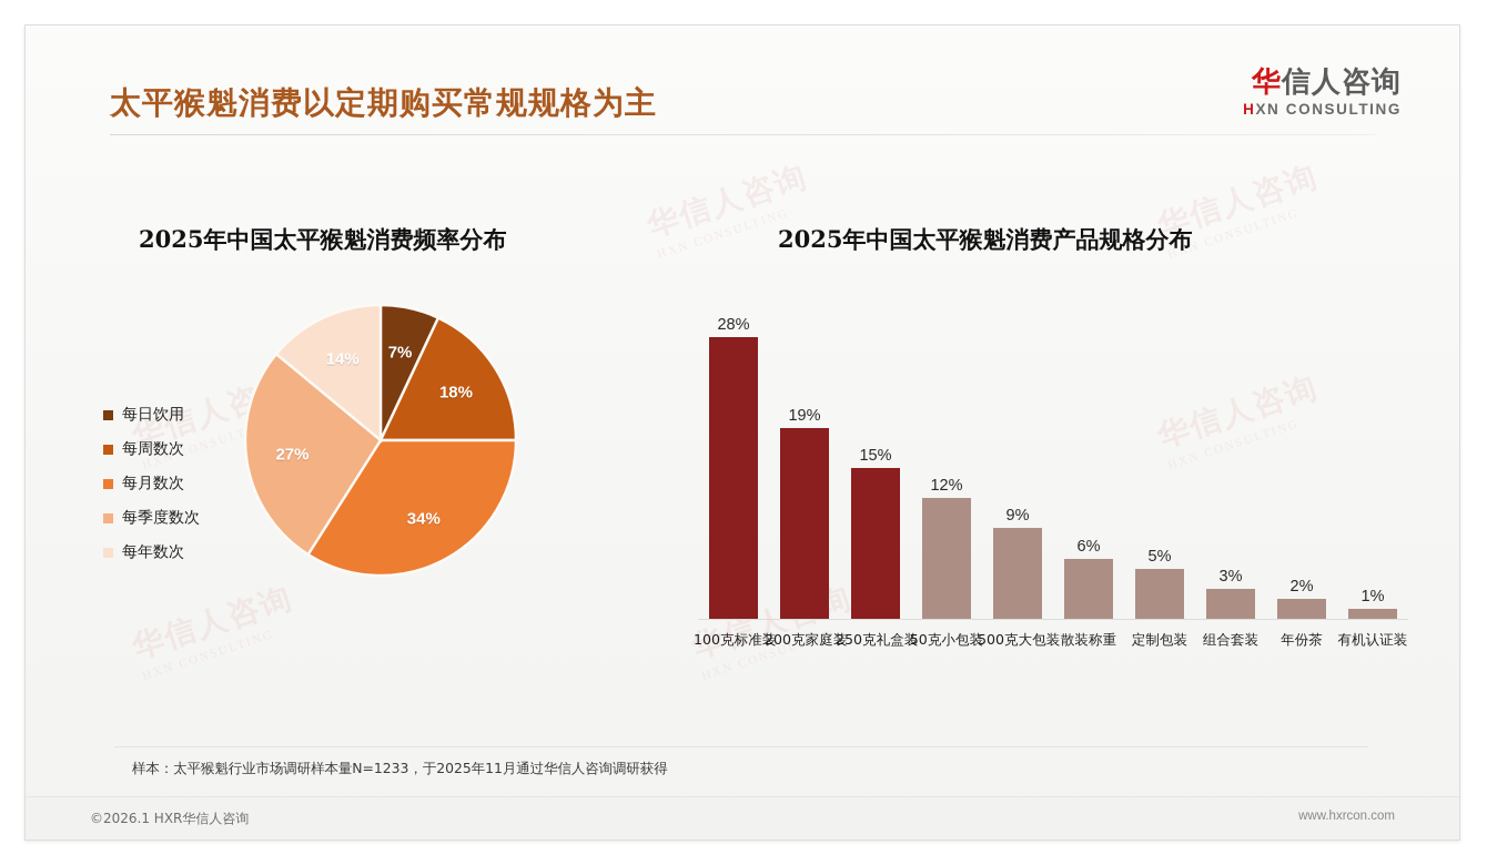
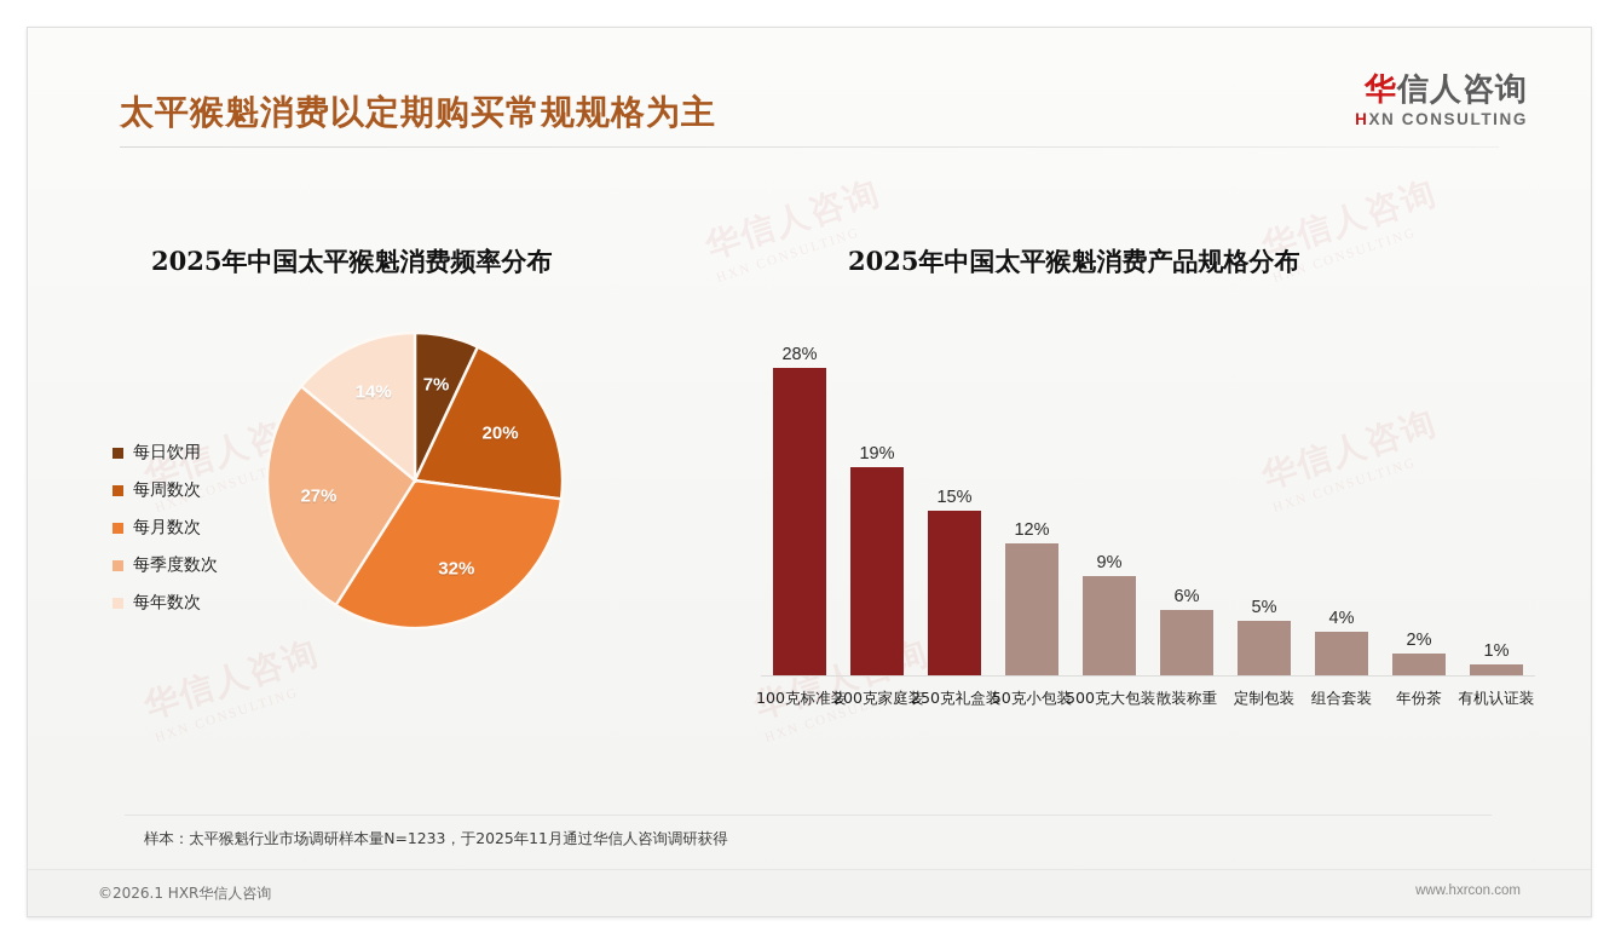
2025年中国太平猴魁消费频率分布/每周数次: 18% -> 20%
2025年中国太平猴魁消费频率分布/每月数次: 34% -> 32%
2025年中国太平猴魁消费产品规格分布/组合套装: 3% -> 4%
